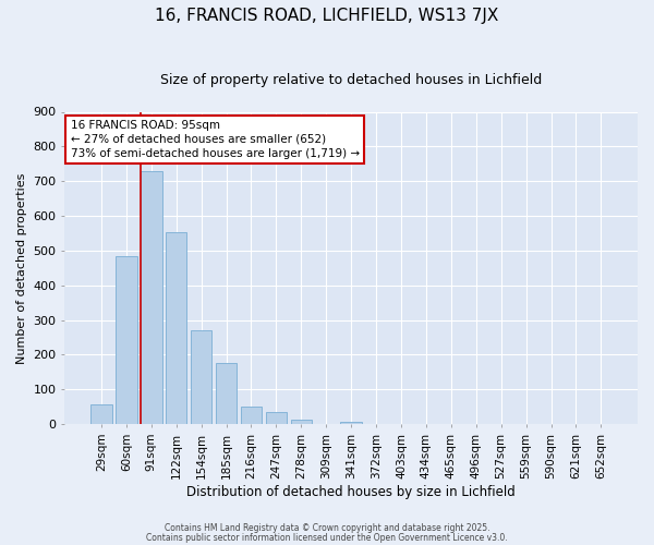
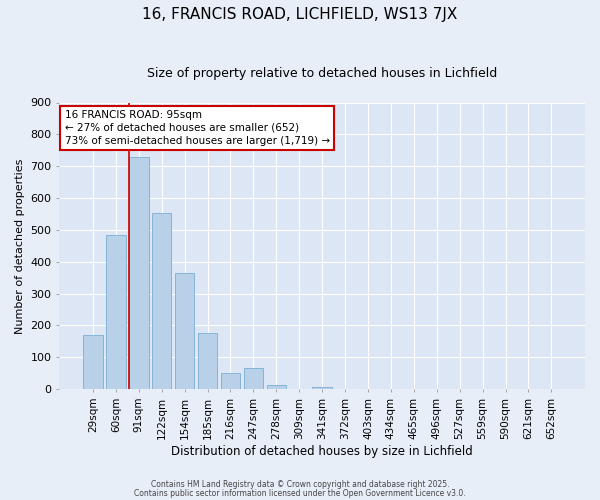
29sqm: 58 -> 170
154sqm: 272 -> 365
247sqm: 35 -> 65
